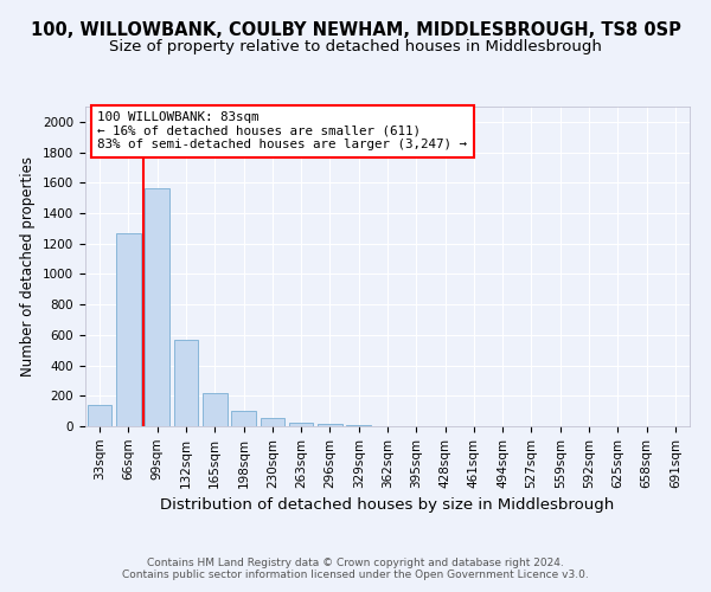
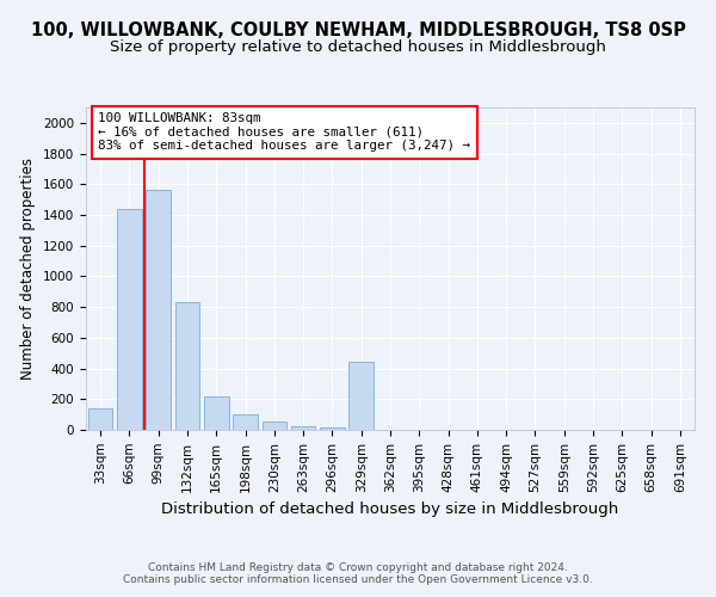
66sqm: 1260 -> 1440
132sqm: 570 -> 830
329sqm: 10 -> 440
